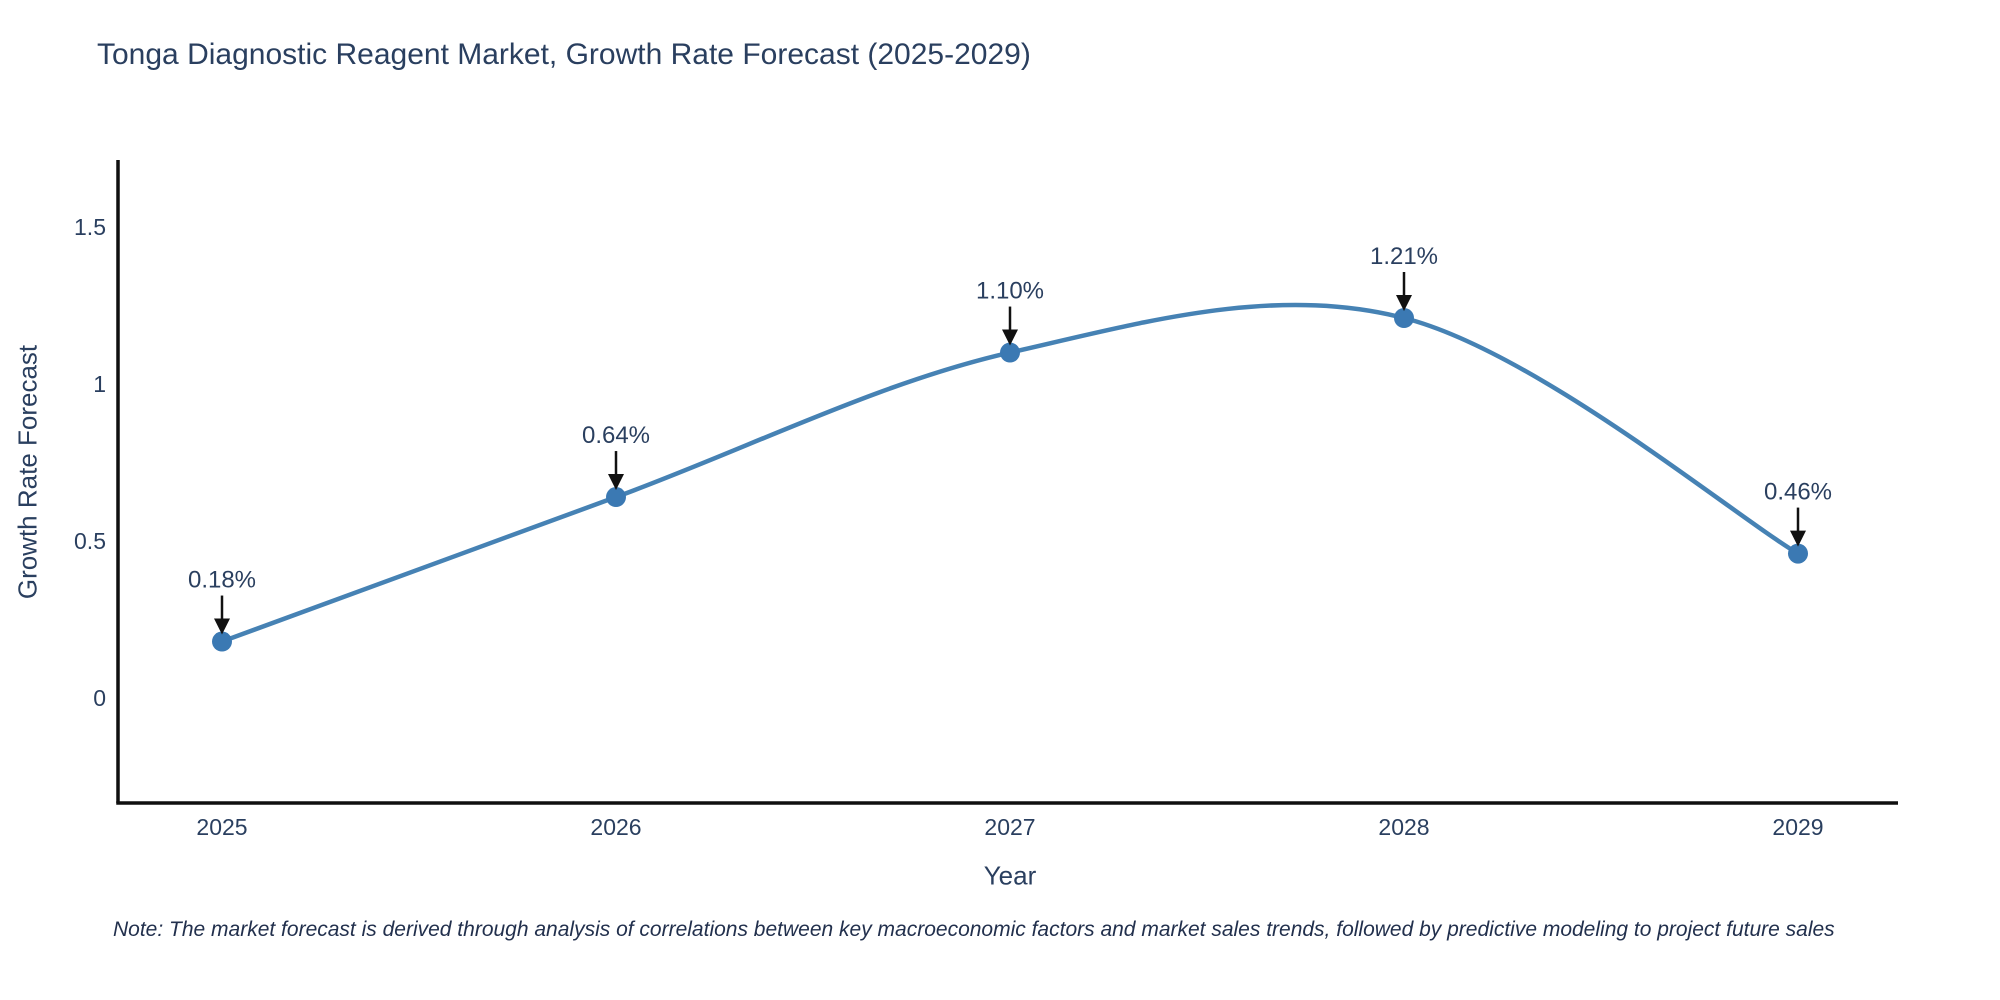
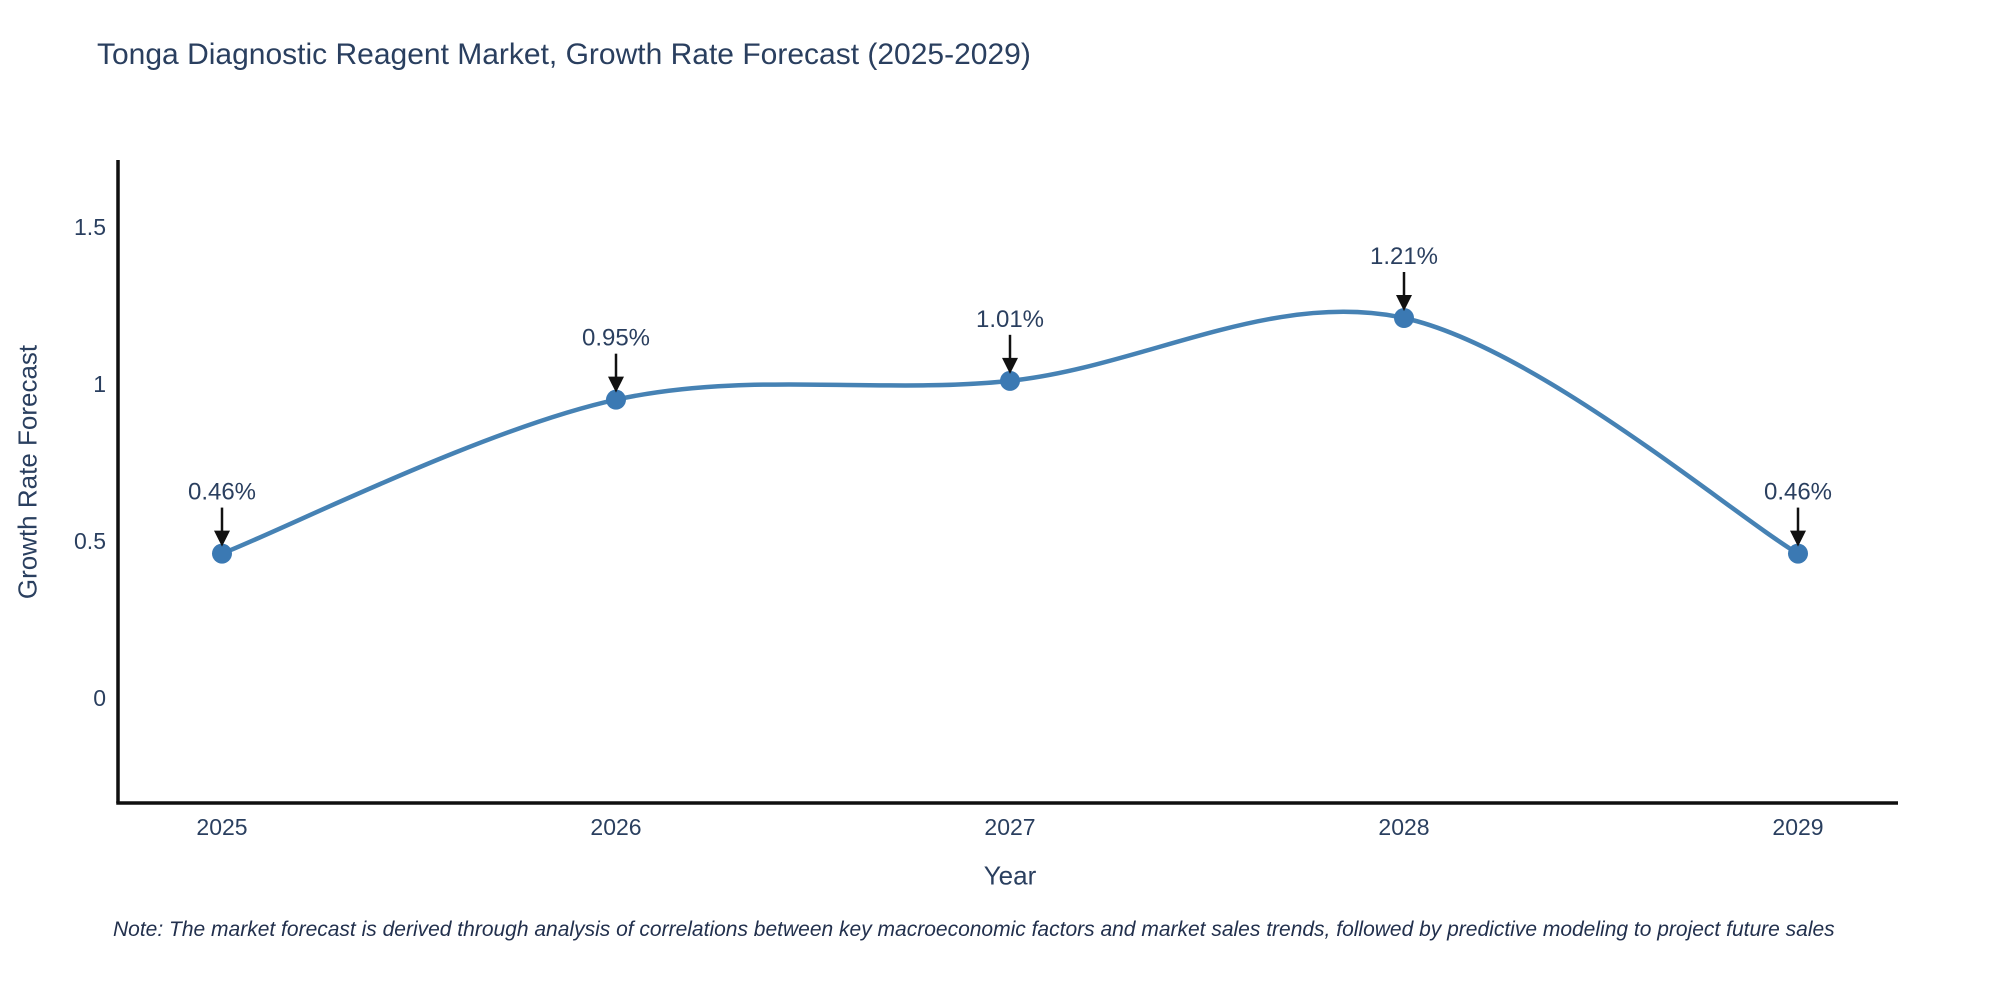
2025: 0.18% -> 0.46%
2026: 0.64% -> 0.95%
2027: 1.10% -> 1.01%
